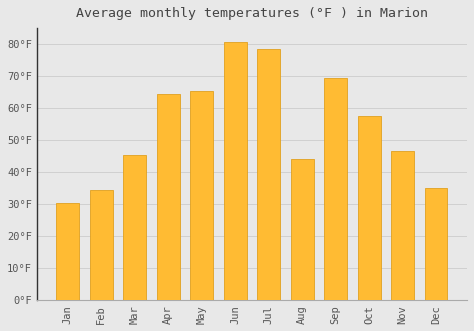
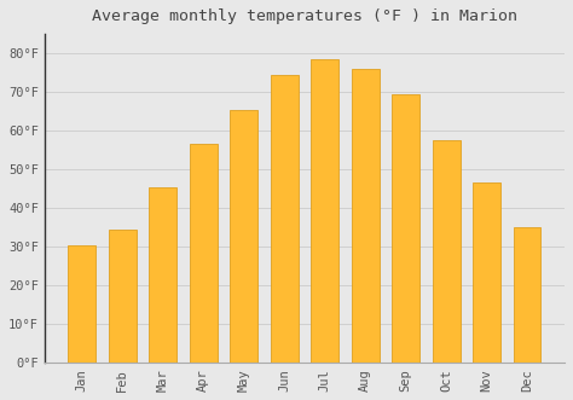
Apr: 64.5°F -> 56.5°F
Jun: 80.5°F -> 74.5°F
Aug: 44.0°F -> 76.0°F
